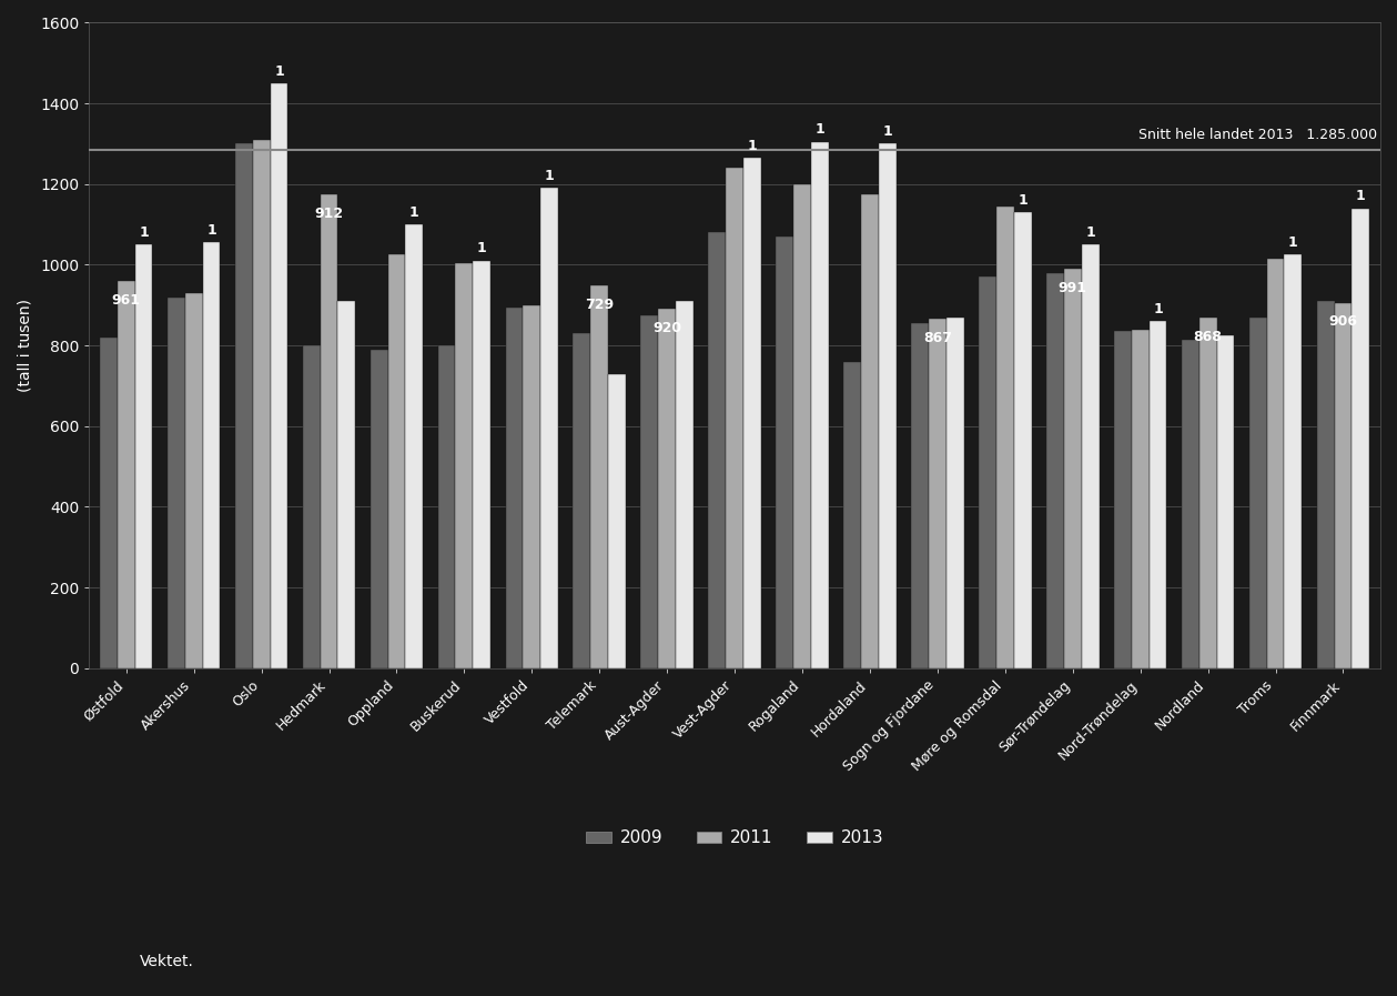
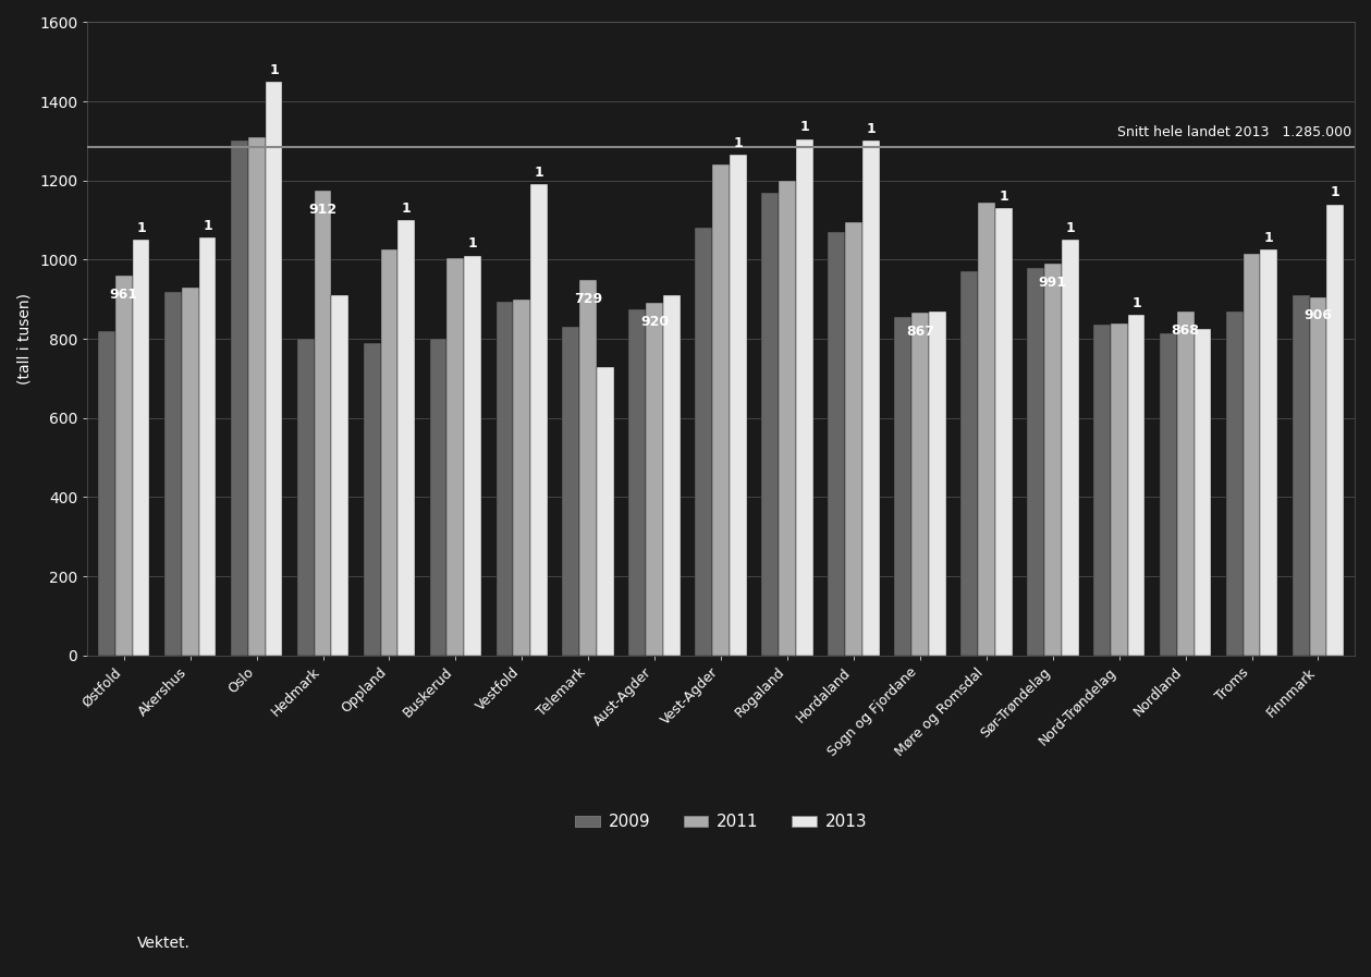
2009/Rogaland: 1070 -> 1170
2009/Hordaland: 760 -> 1070
2011/Hordaland: 1175 -> 1095
